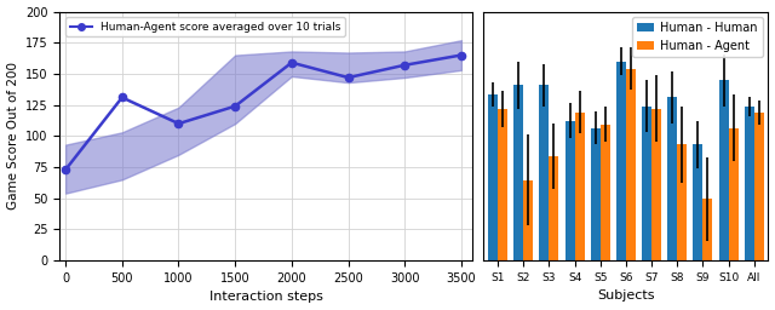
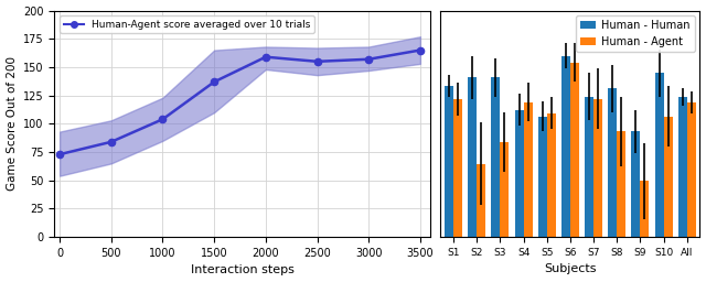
Human-Agent score averaged over 10 trials/500: 131 -> 84
Human-Agent score averaged over 10 trials/1000: 110 -> 104
Human-Agent score averaged over 10 trials/1500: 124 -> 137
Human-Agent score averaged over 10 trials/2500: 147 -> 155
